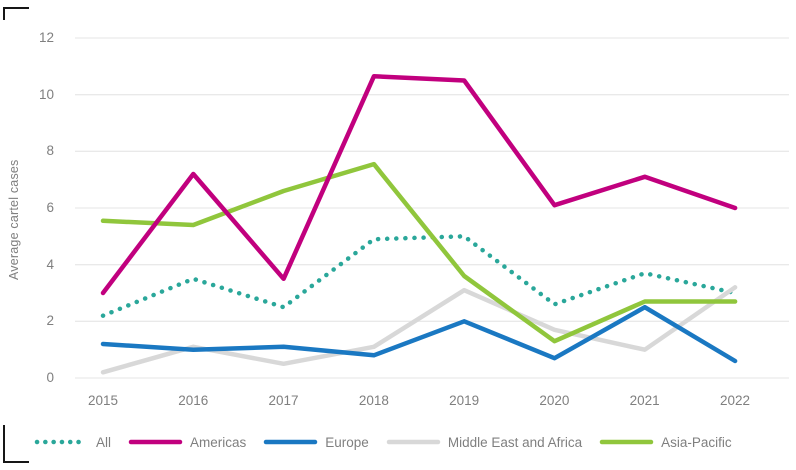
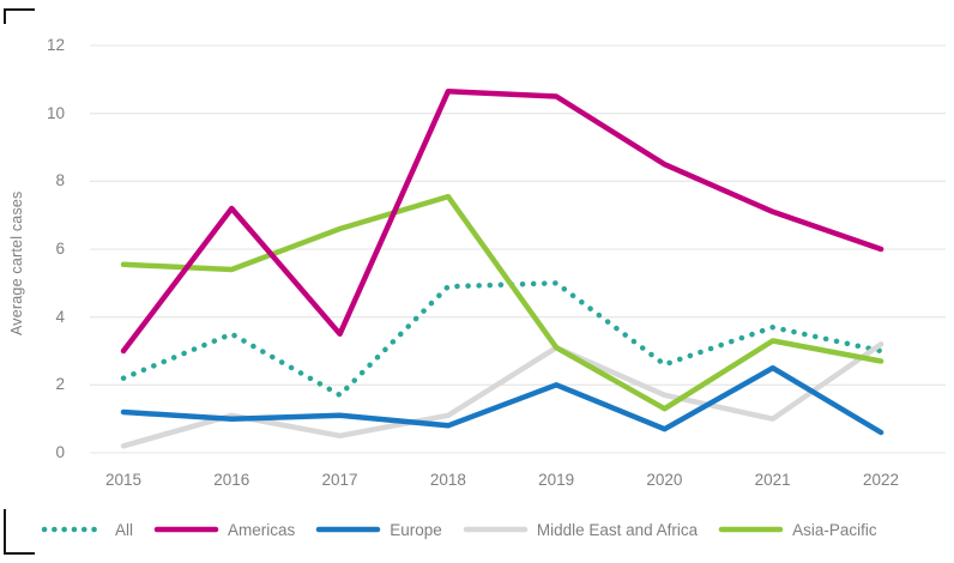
All/2017: 2.5 -> 1.7
Asia-Pacific/2019: 3.6 -> 3.1
Americas/2020: 6.1 -> 8.5
Asia-Pacific/2021: 2.7 -> 3.3
